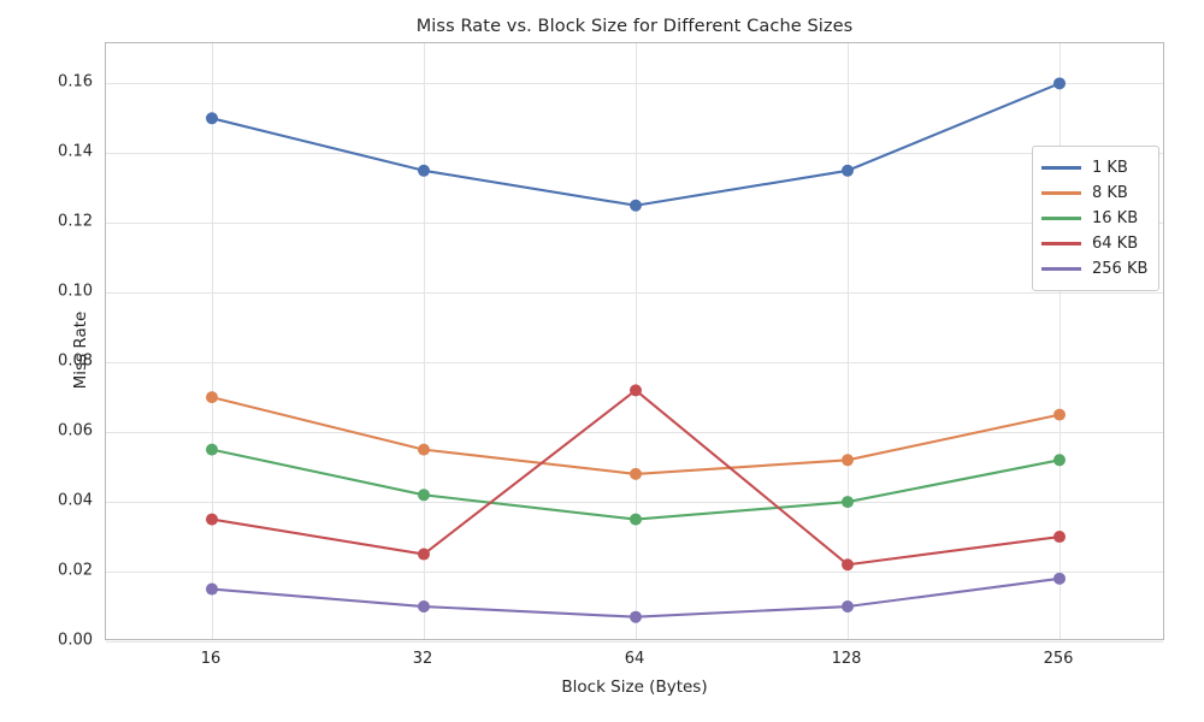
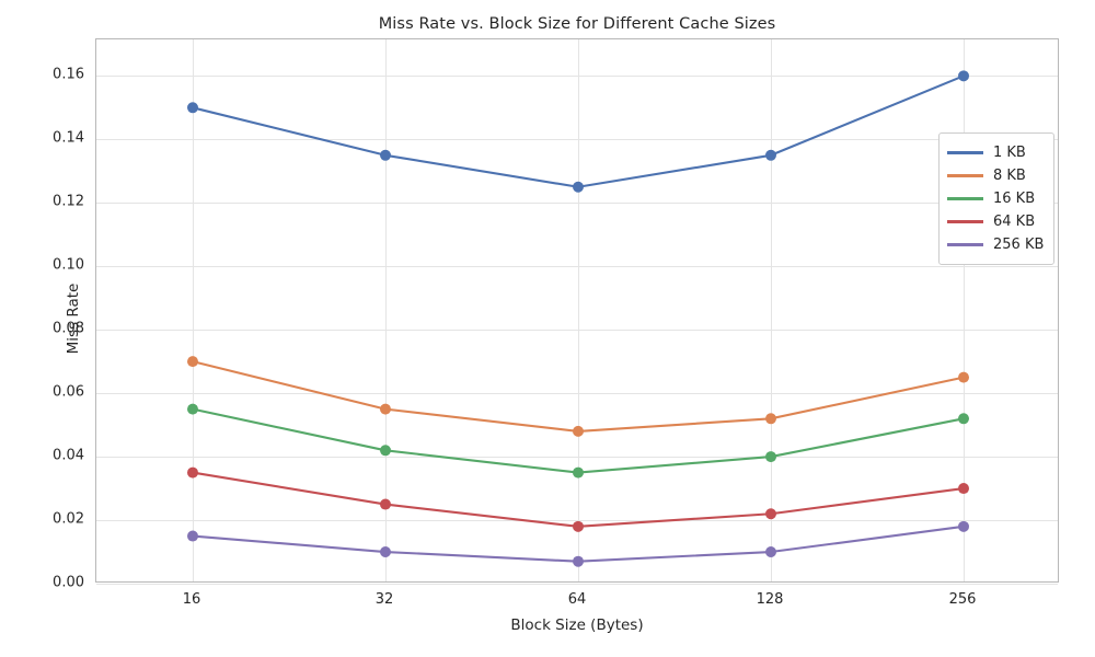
64 KB/64: 0.072 -> 0.018
